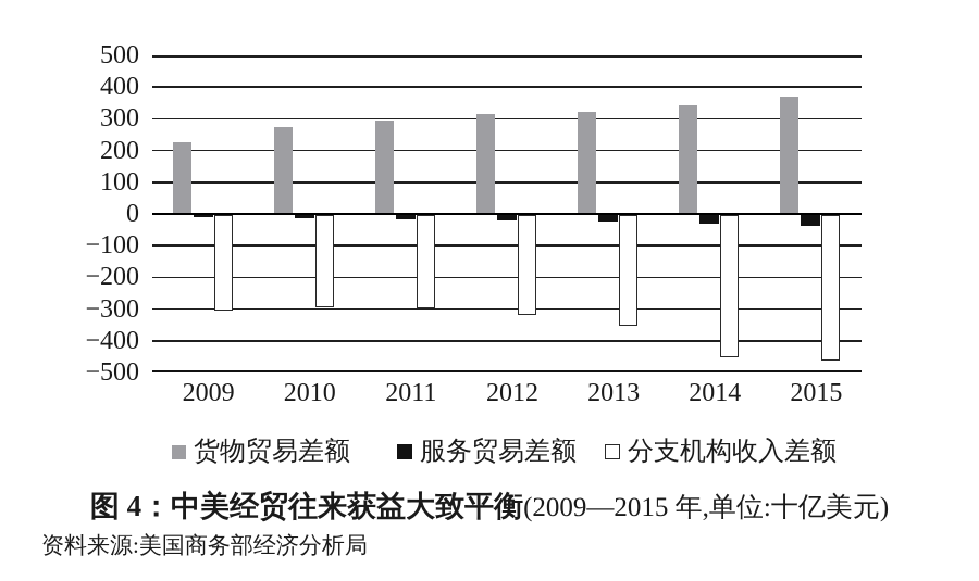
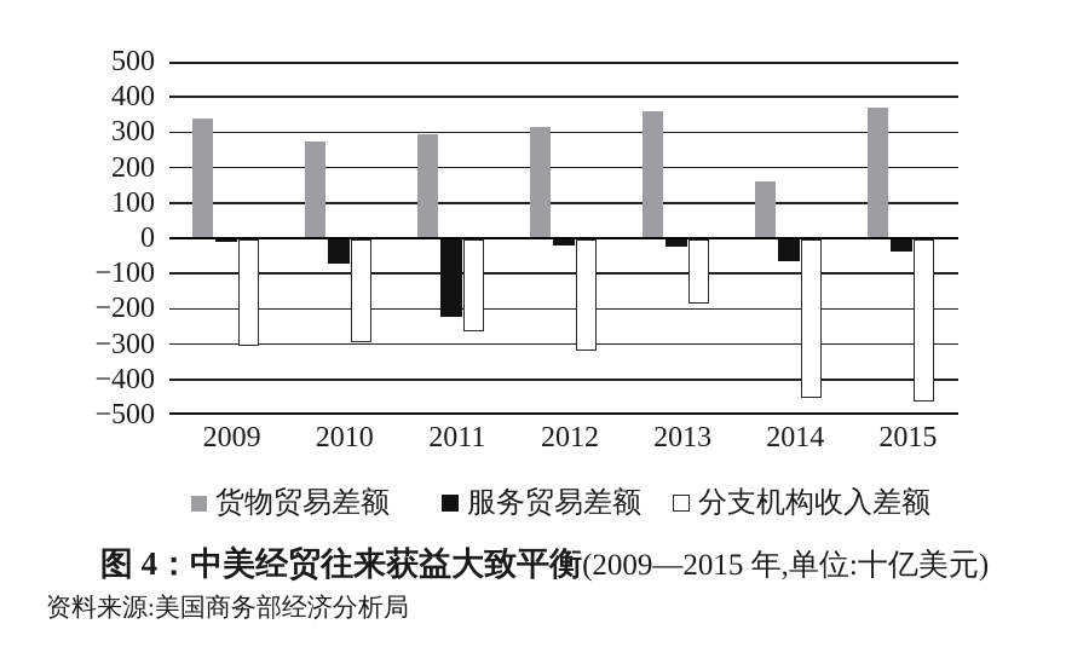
货物贸易差额/2009: 230 -> 340
服务贸易差额/2010: -10 -> -70
服务贸易差额/2011: -20 -> -220
分支机构收入差额/2011: -300 -> -260
货物贸易差额/2013: 320 -> 360
分支机构收入差额/2013: -350 -> -180
货物贸易差额/2014: 340 -> 160
服务贸易差额/2014: -30 -> -60
